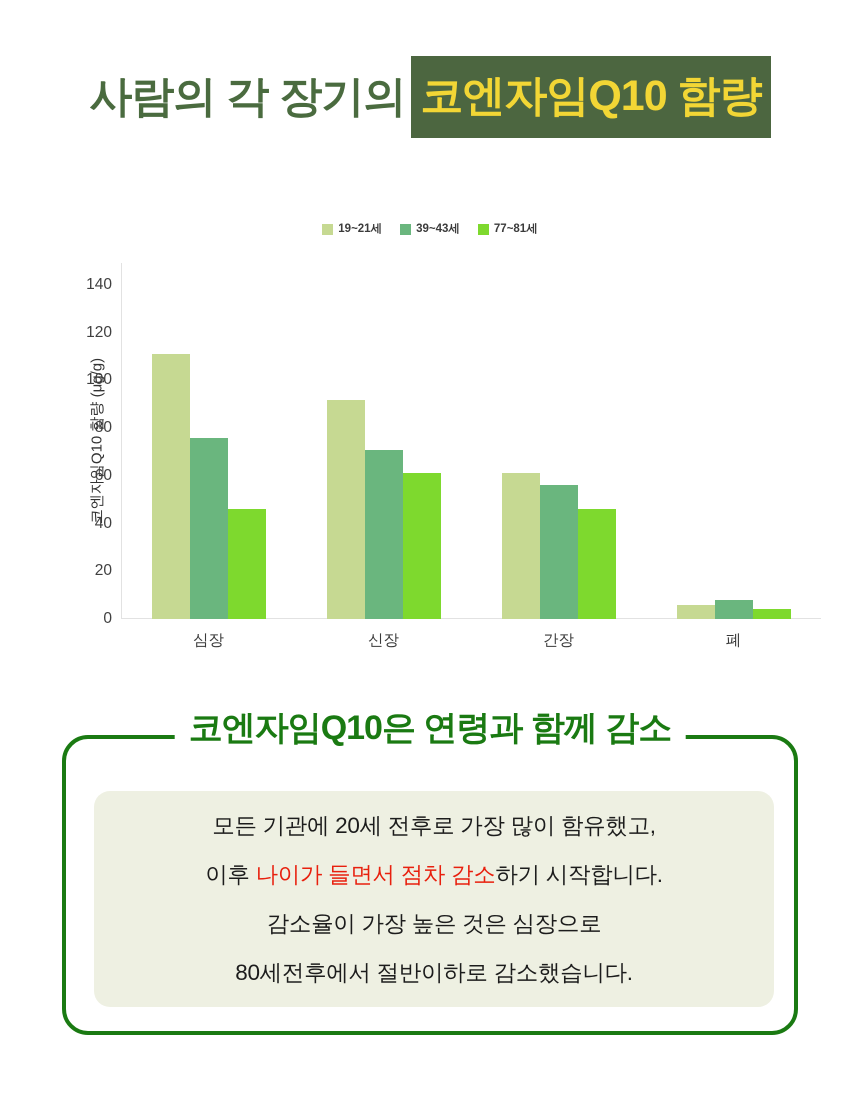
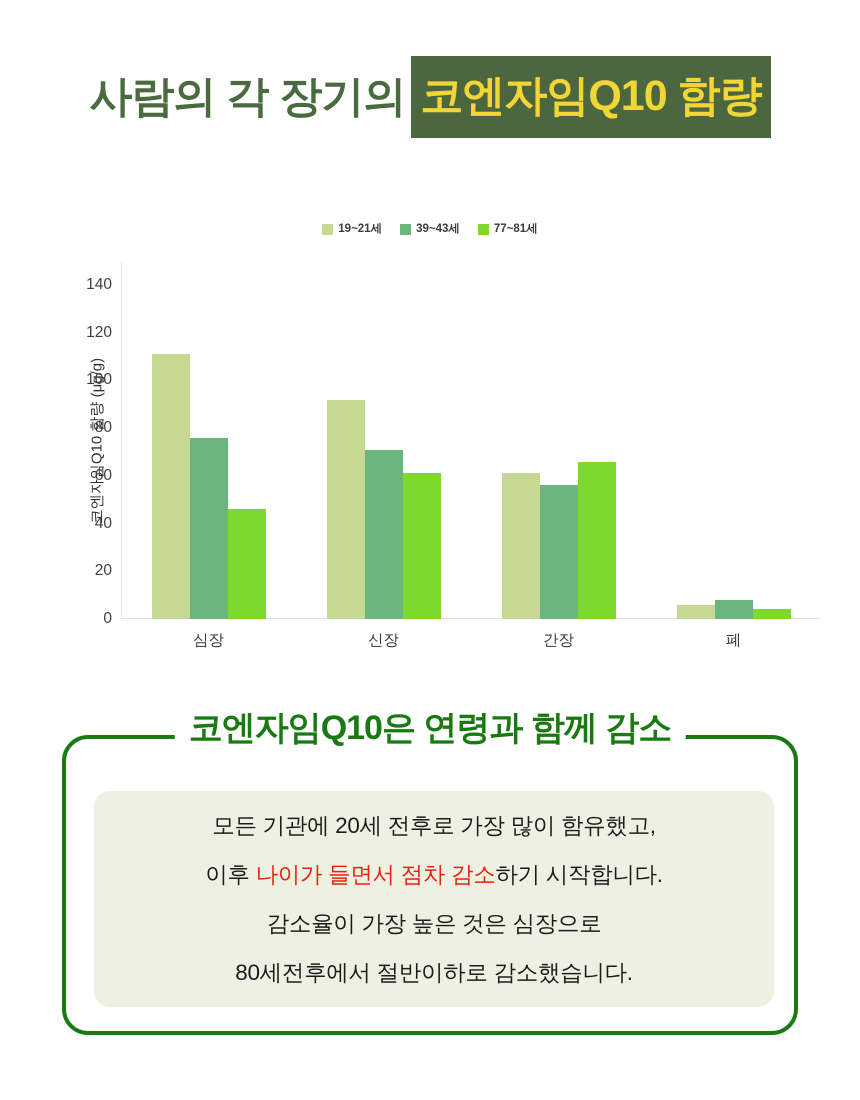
77~81세/간장: 46 -> 66
